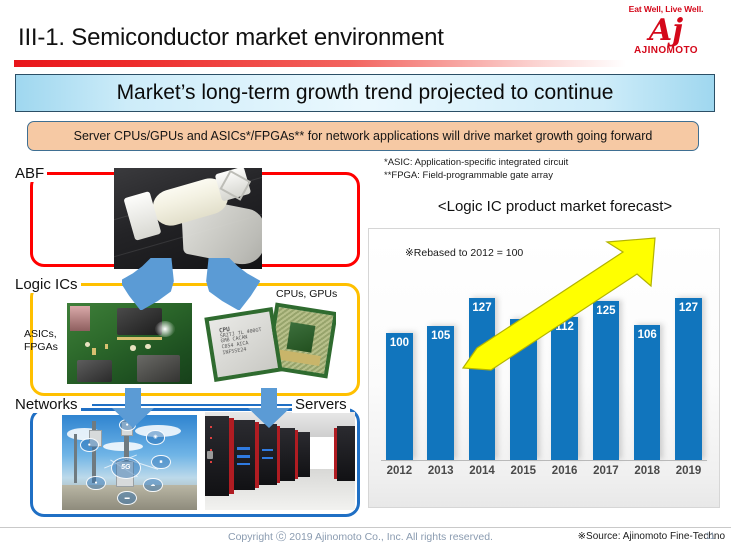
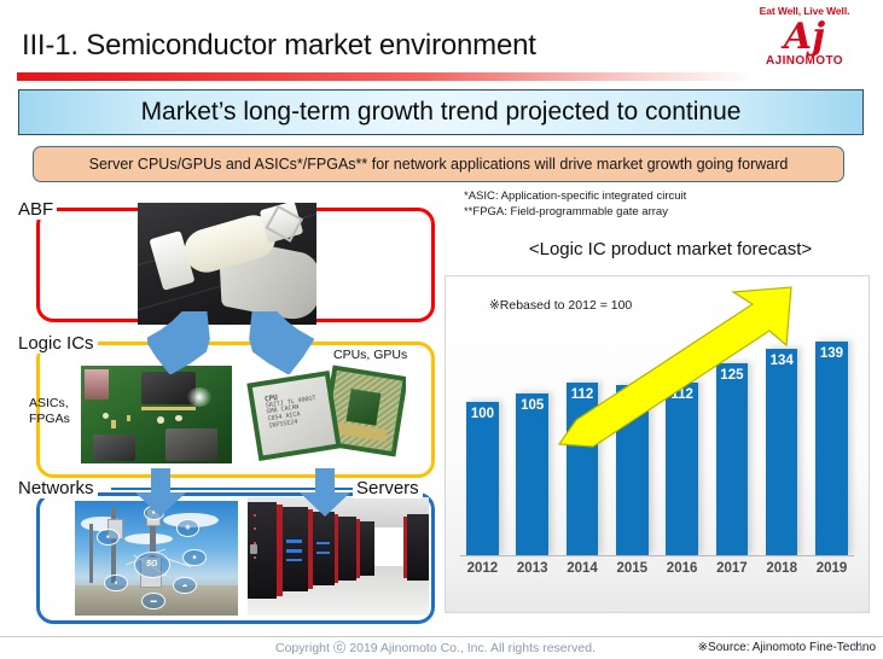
2014: 127 -> 112
2018: 106 -> 134
2019: 127 -> 139
